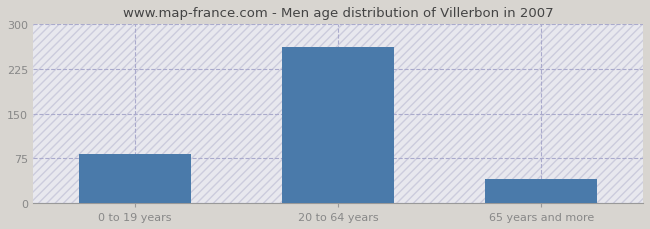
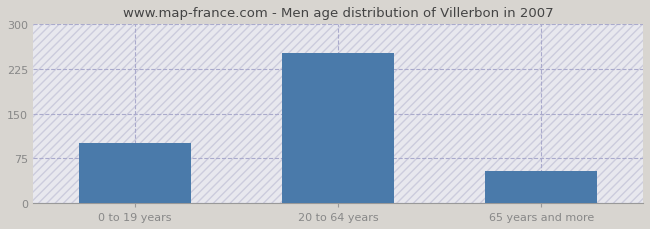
0 to 19 years: 83 -> 100
20 to 64 years: 262 -> 252
65 years and more: 40 -> 54
